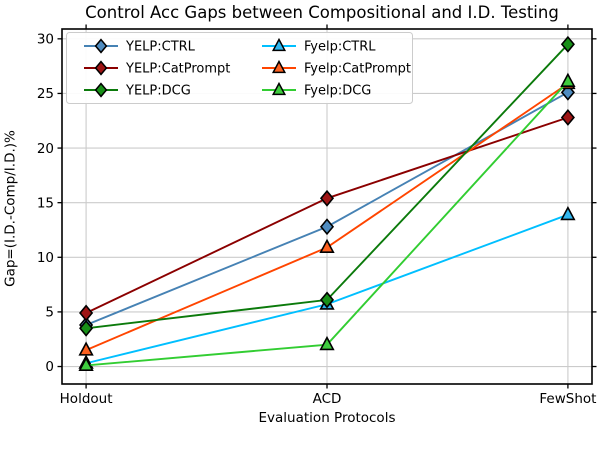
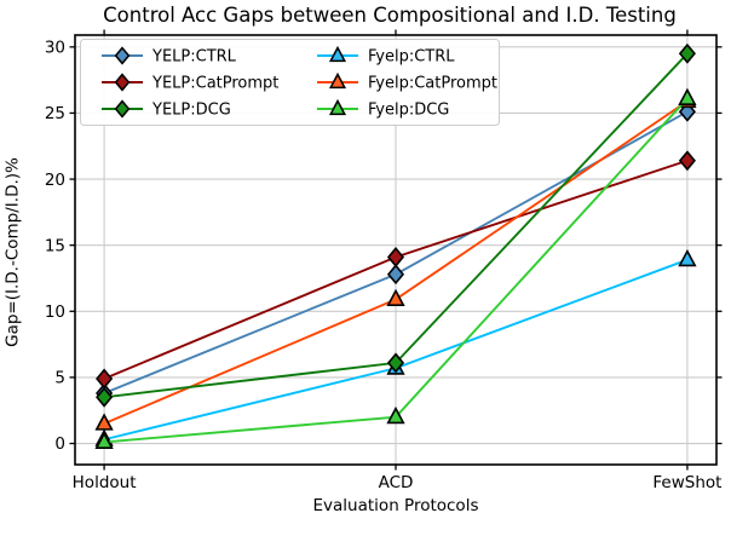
YELP:CatPrompt/ACD: 15.4 -> 14.1
YELP:CatPrompt/FewShot: 22.8 -> 21.4
